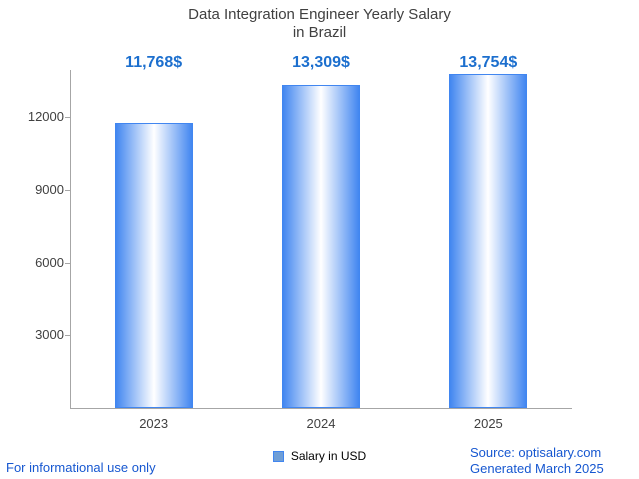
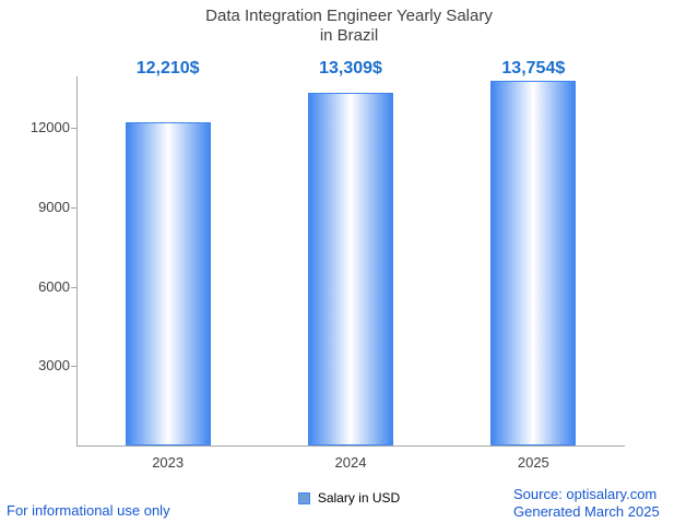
2023: 11,768 -> 12,210
